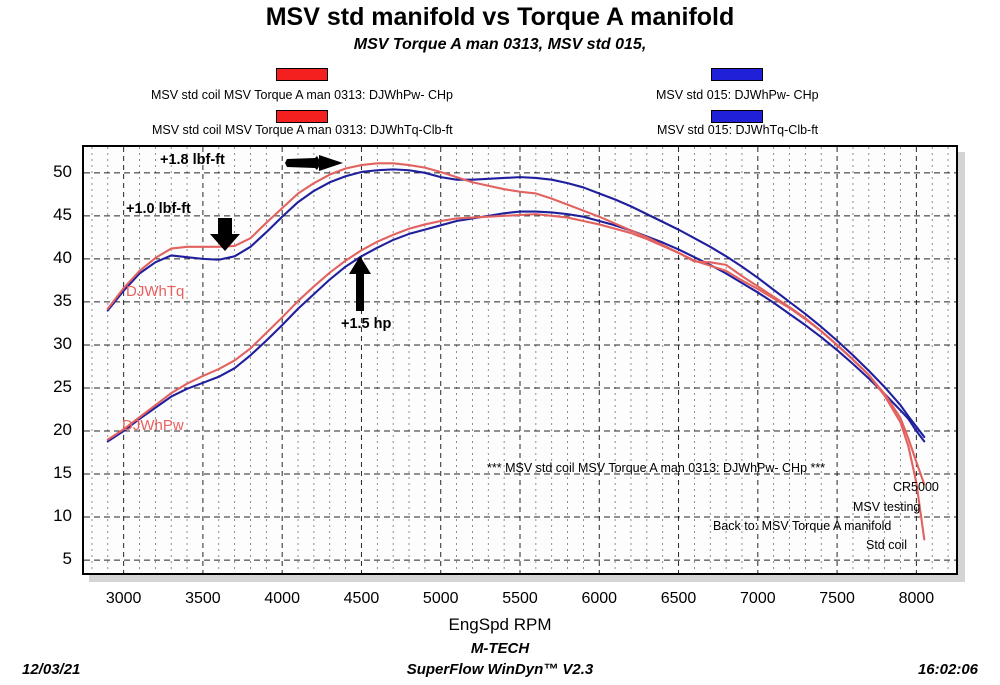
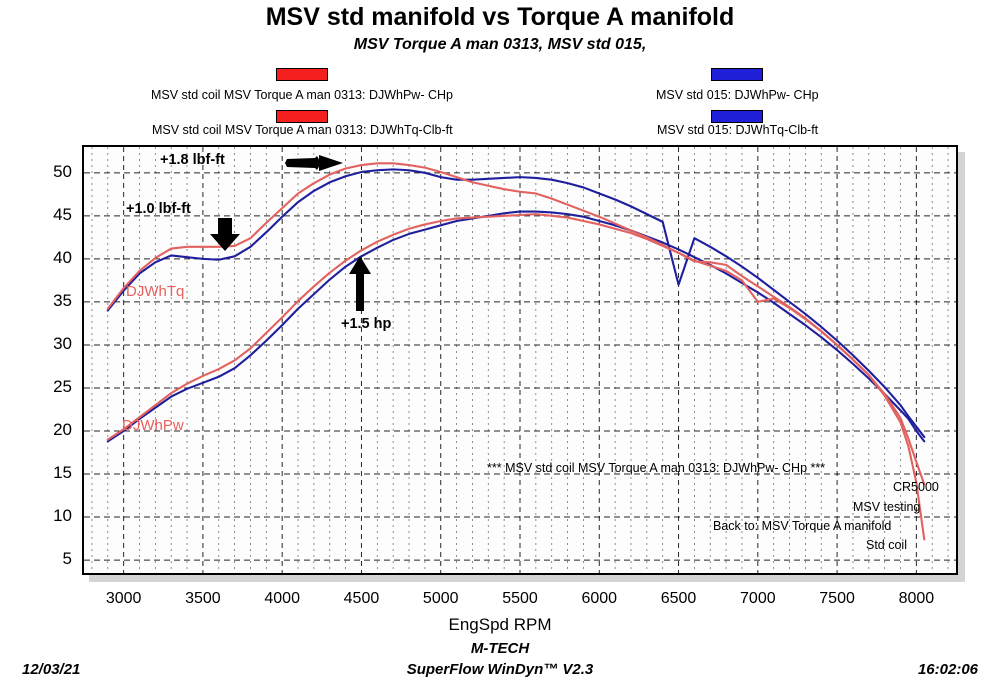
MSV std 015: DJWhTq-Clb-ft/6500: 43 -> 37
MSV std coil MSV Torque A man 0313: DJWhPw- CHp/7000: 36 -> 35
